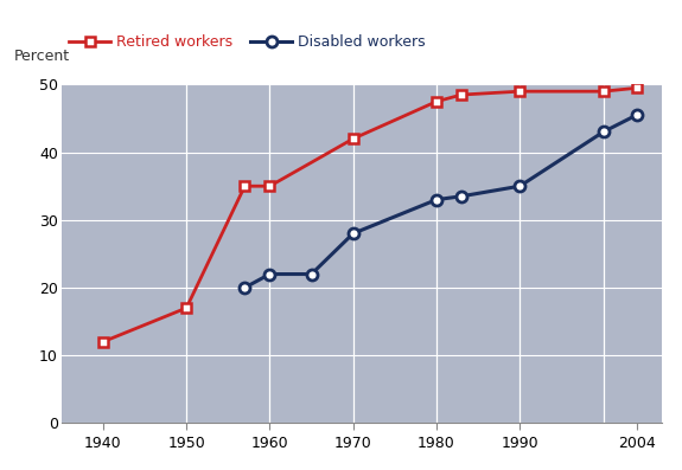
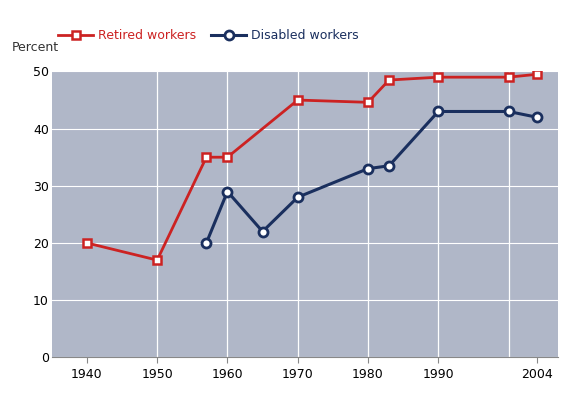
Retired workers/1940: 12.0 -> 20.0
Disabled workers/1960: 22.0 -> 29.0
Retired workers/1970: 42.0 -> 45.0
Retired workers/1980: 47.5 -> 44.6
Disabled workers/1990: 35.0 -> 43.0
Disabled workers/2004: 45.5 -> 42.0
